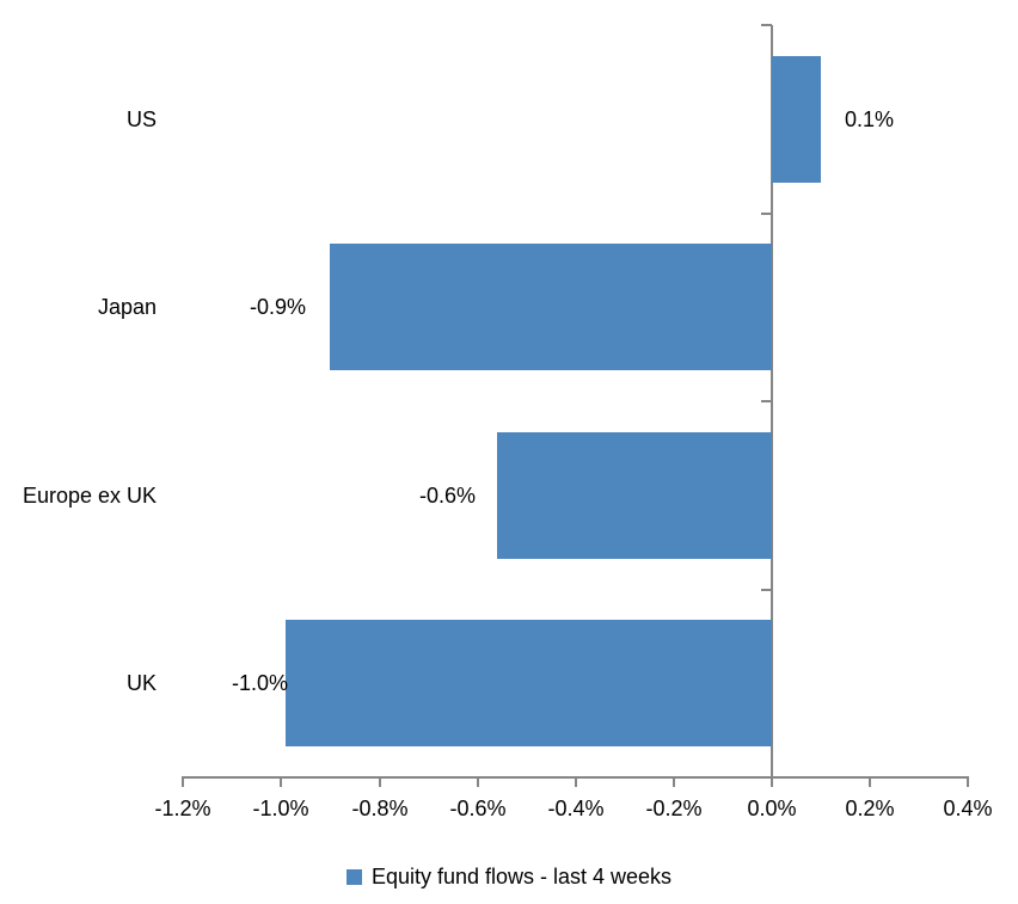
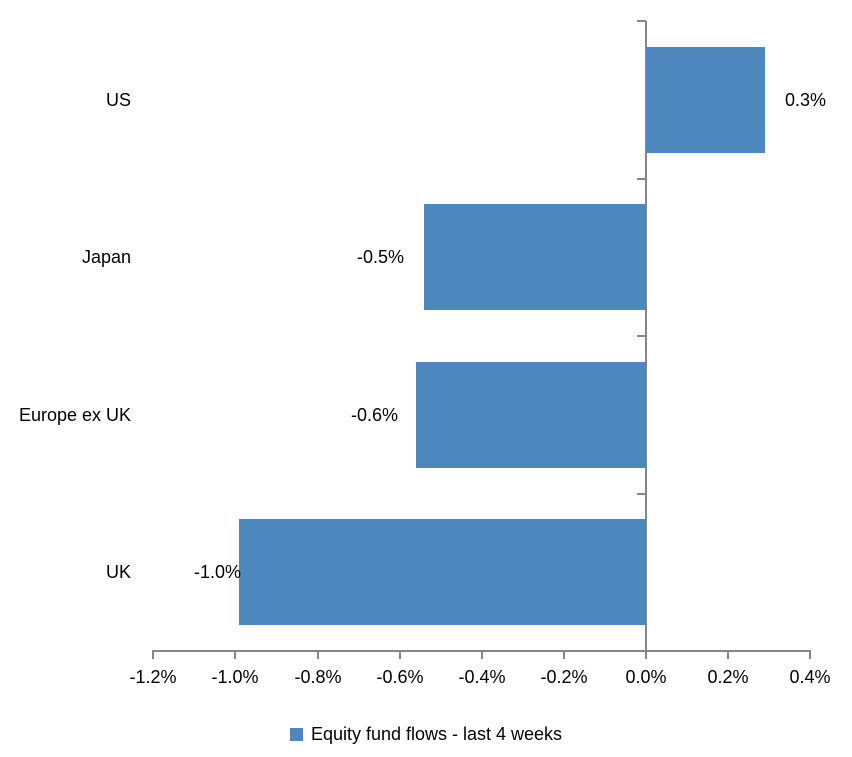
US: 0.1% -> 0.3%
Japan: -0.9% -> -0.5%
